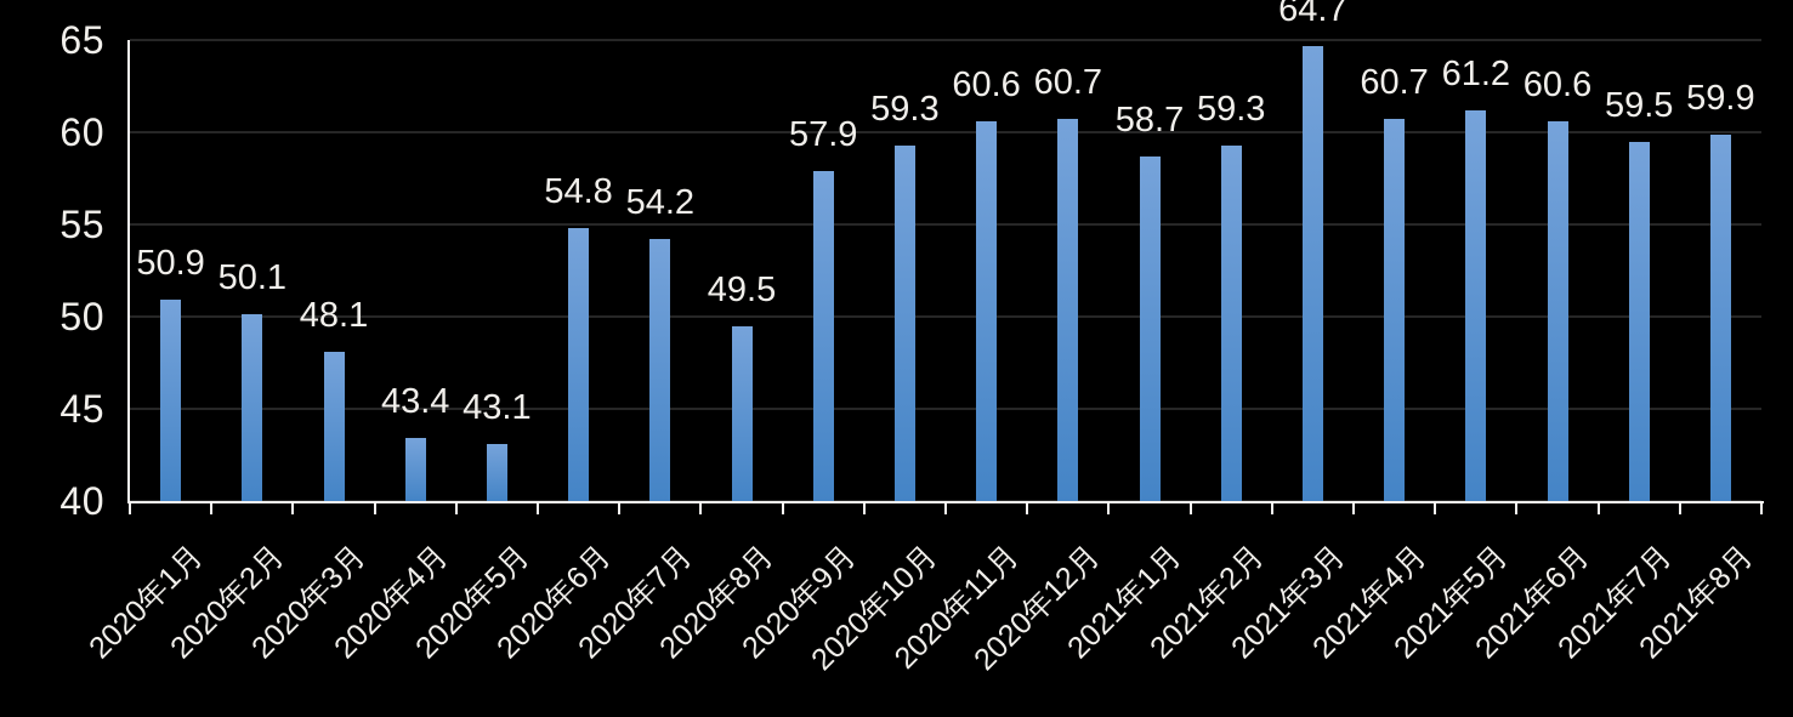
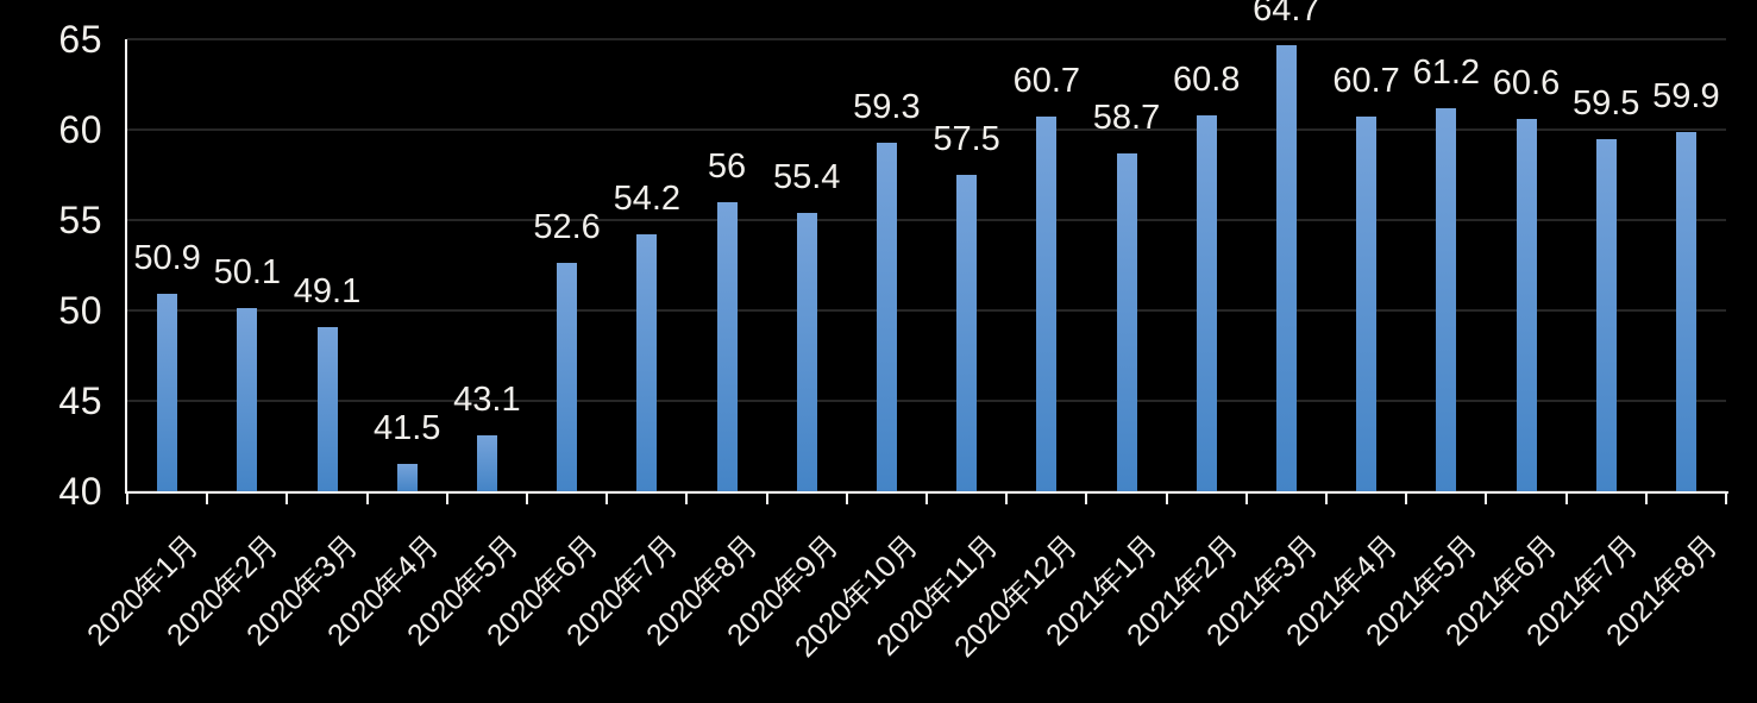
2020年3月: 48.1 -> 49.1
2020年4月: 43.4 -> 41.5
2020年6月: 54.8 -> 52.6
2020年8月: 49.5 -> 56
2020年9月: 57.9 -> 55.4
2020年11月: 60.6 -> 57.5
2021年2月: 59.3 -> 60.8
